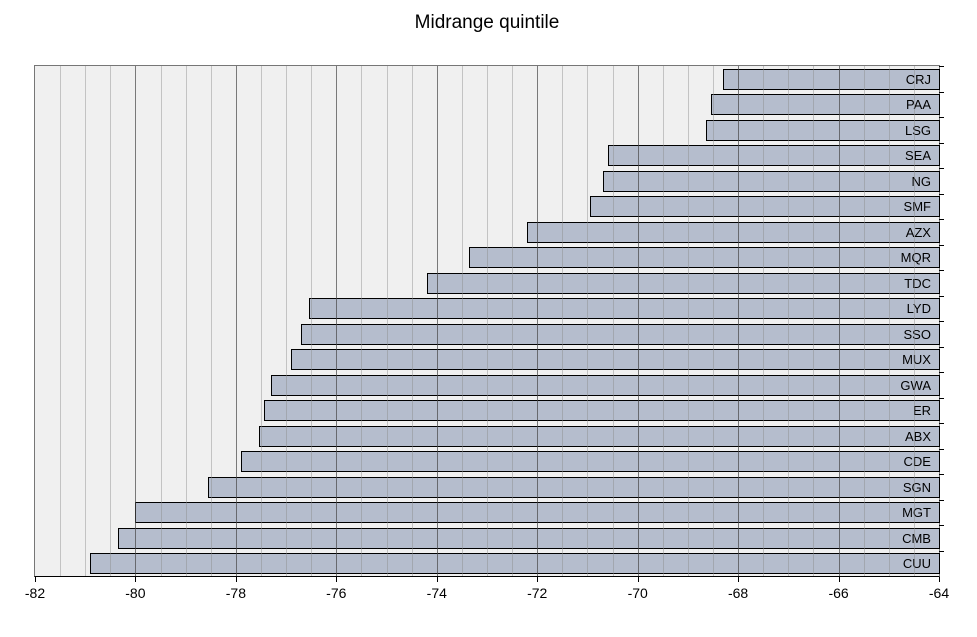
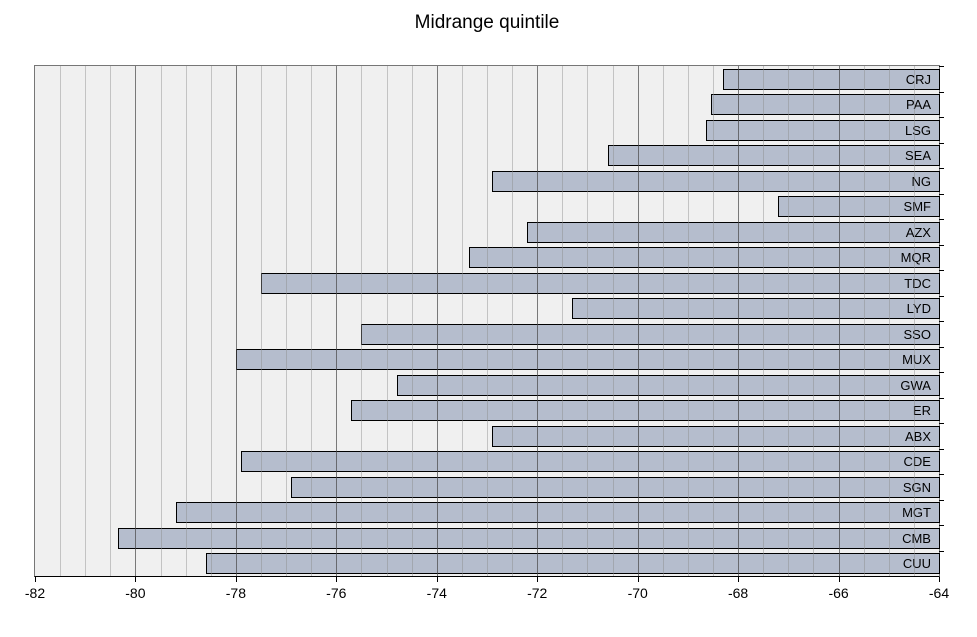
NG: -70.7 -> -72.9
SMF: -71.0 -> -67.2
TDC: -74.2 -> -77.5
LYD: -76.5 -> -71.3
SSO: -76.7 -> -75.5
MUX: -76.9 -> -78.0
GWA: -77.3 -> -74.8
ER: -77.5 -> -75.7
ABX: -77.5 -> -72.9
SGN: -78.5 -> -76.9
MGT: -80.0 -> -79.2
CUU: -80.9 -> -78.6
